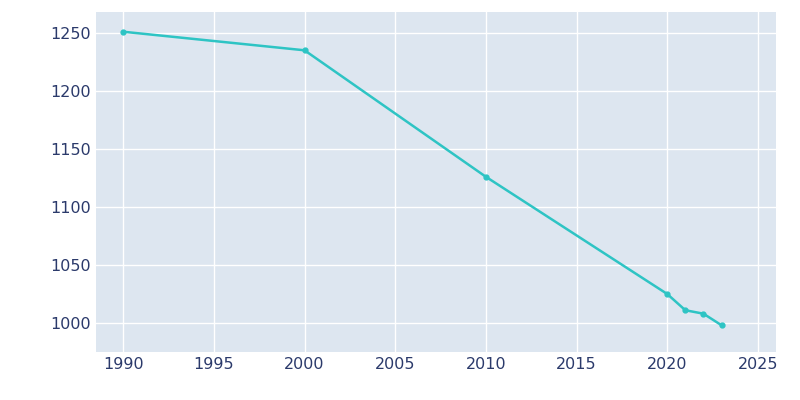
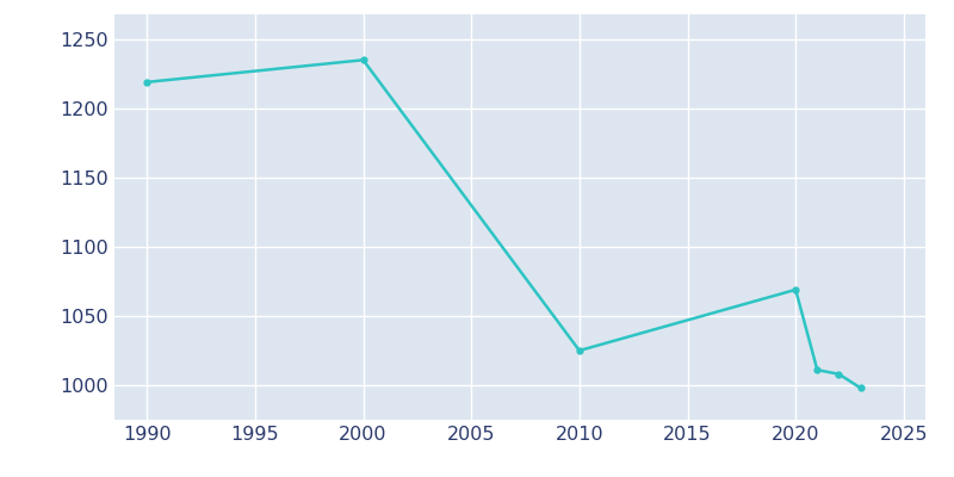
1990: 1251 -> 1219
2010: 1126 -> 1025
2020: 1025 -> 1069
